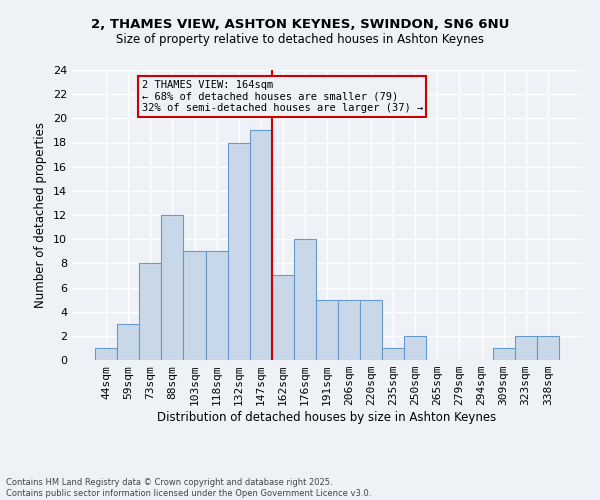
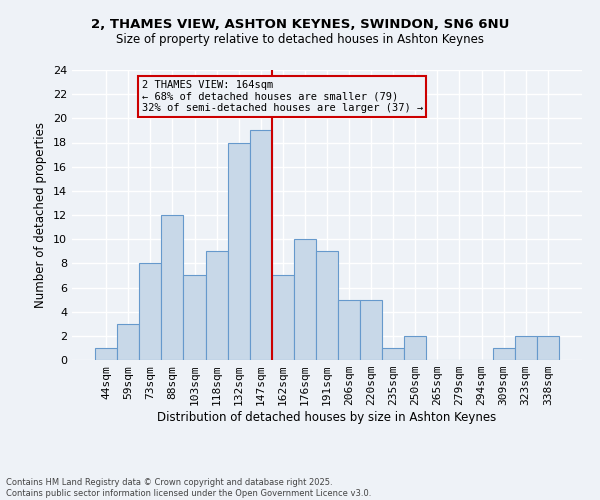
103sqm: 9 -> 7
191sqm: 5 -> 9
